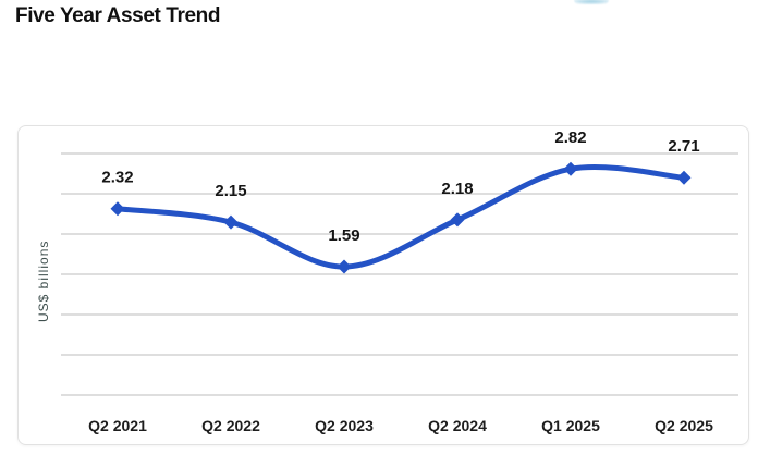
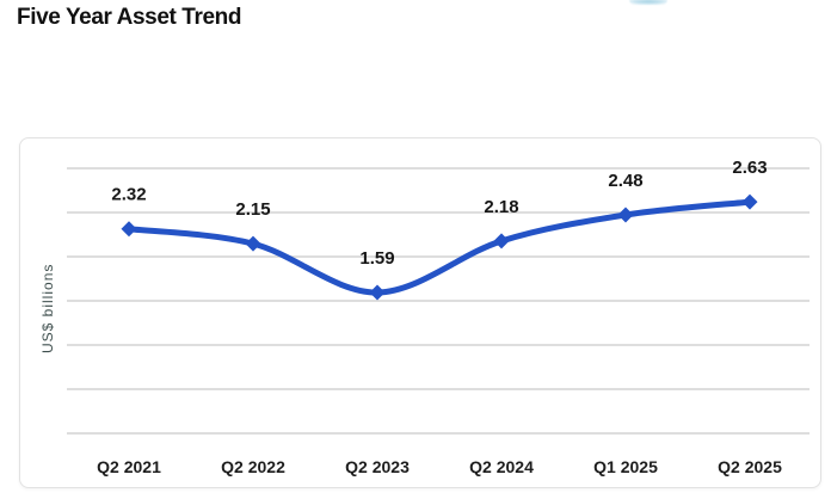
Q1 2025: 2.82 -> 2.48
Q2 2025: 2.71 -> 2.63
